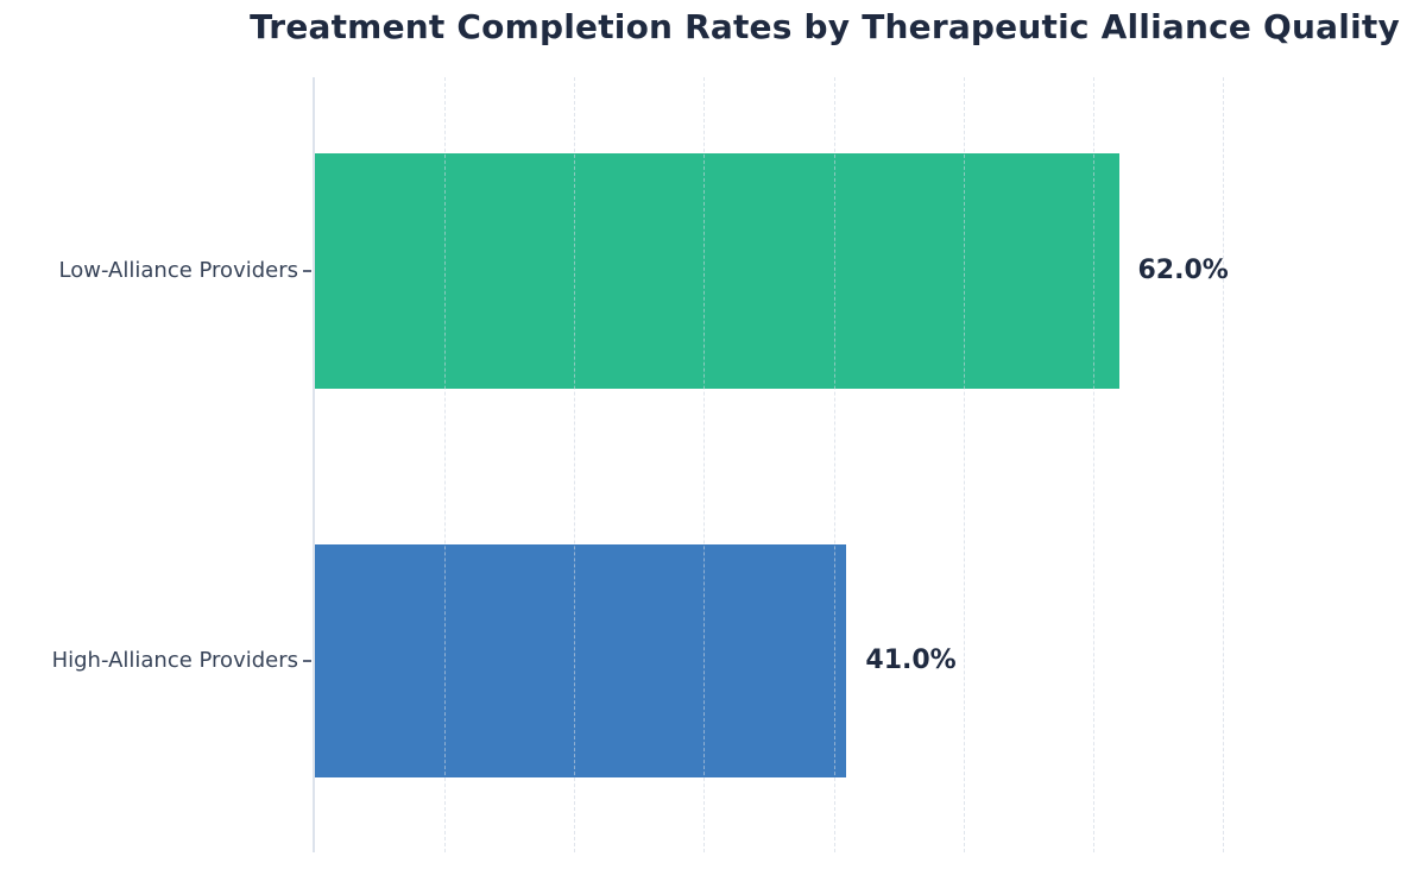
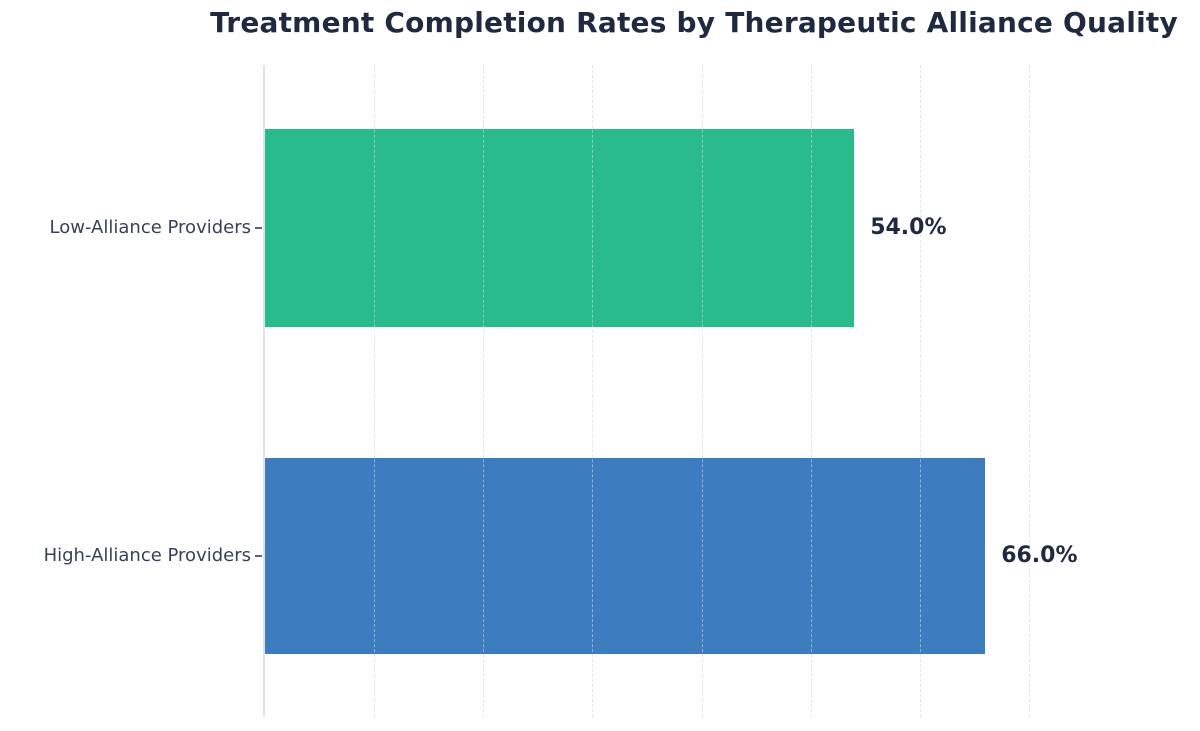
Low-Alliance Providers: 62.0% -> 54.0%
High-Alliance Providers: 41.0% -> 66.0%
